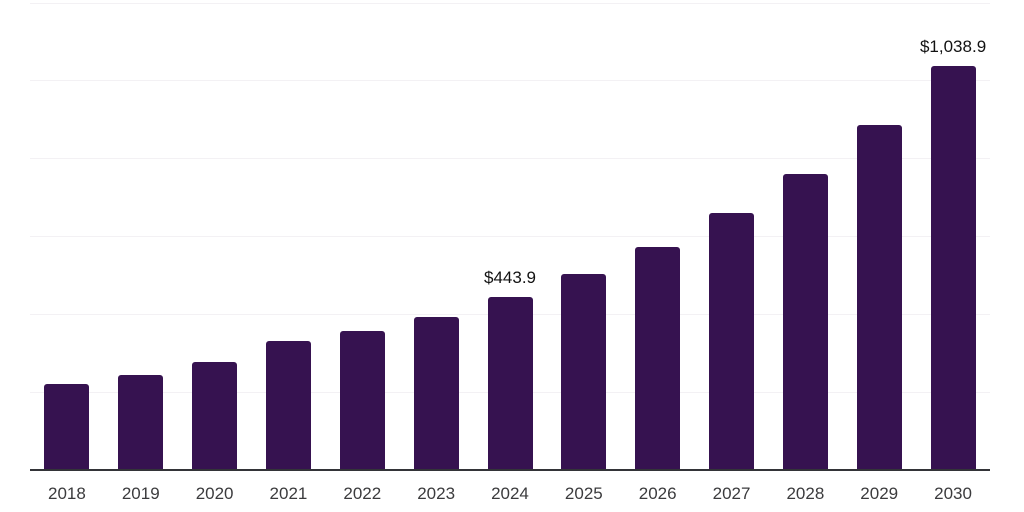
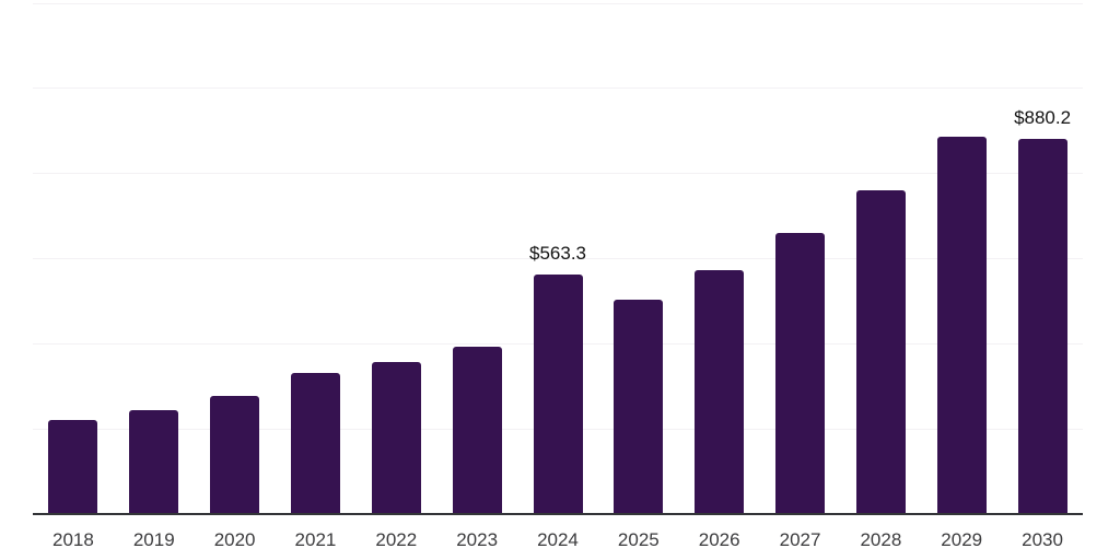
2024: $443.9 -> $563.3
2030: $1,038.9 -> $880.2
